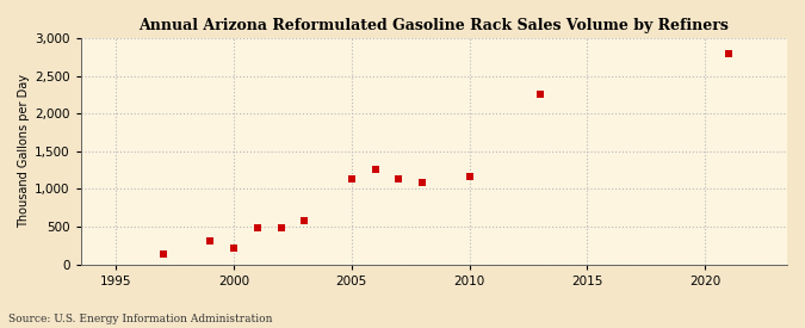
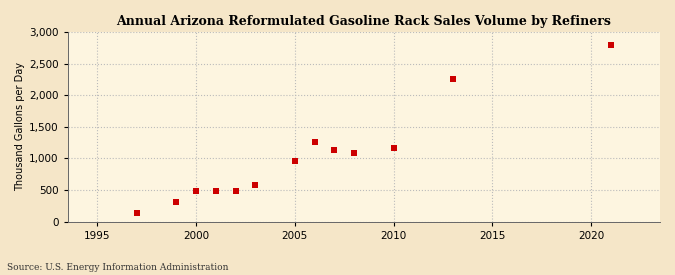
2000: 220 -> 490
2005: 1,140 -> 960
